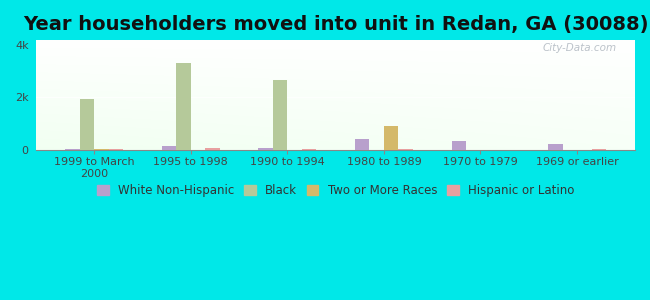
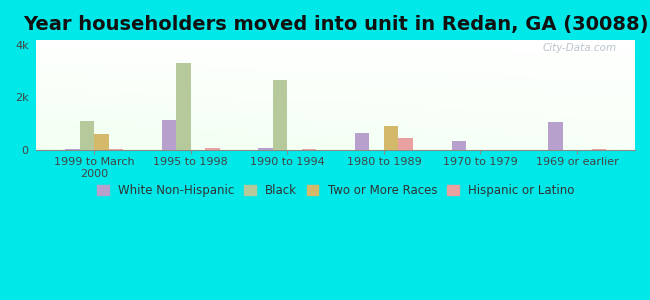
Black/1999 to March 2000: 1.95k -> 1.10k
Two or More Races/1999 to March 2000: 0.06k -> 0.60k
White Non-Hispanic/1995 to 1998: 0.15k -> 1.15k
White Non-Hispanic/1980 to 1989: 0.42k -> 0.65k
Hispanic or Latino/1980 to 1989: 0.03k -> 0.45k
White Non-Hispanic/1969 or earlier: 0.22k -> 1.05k
